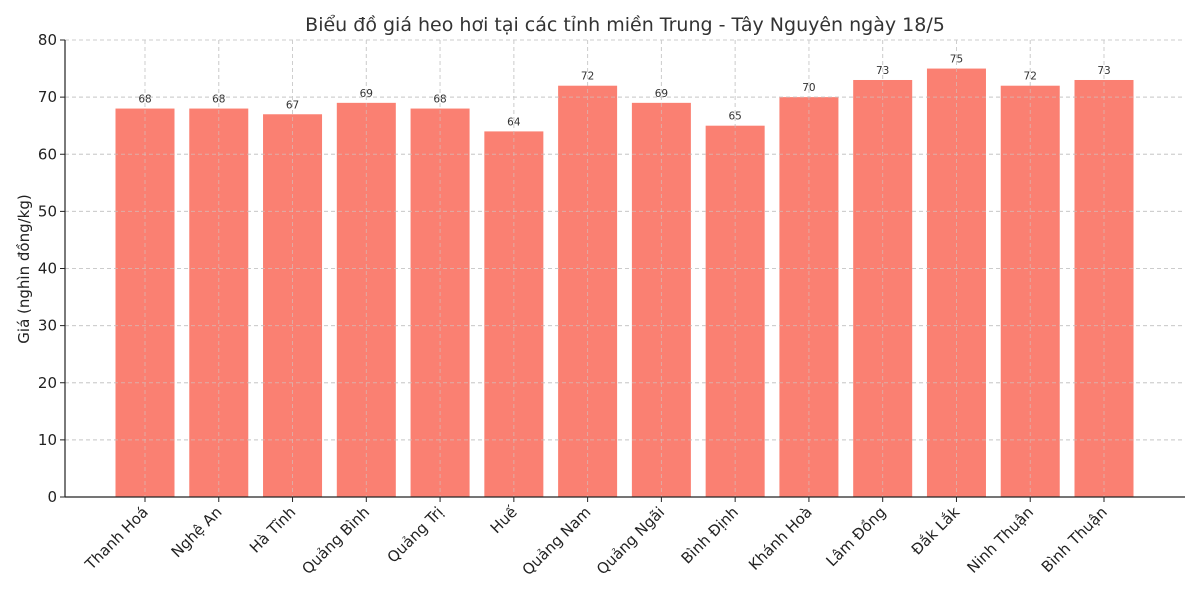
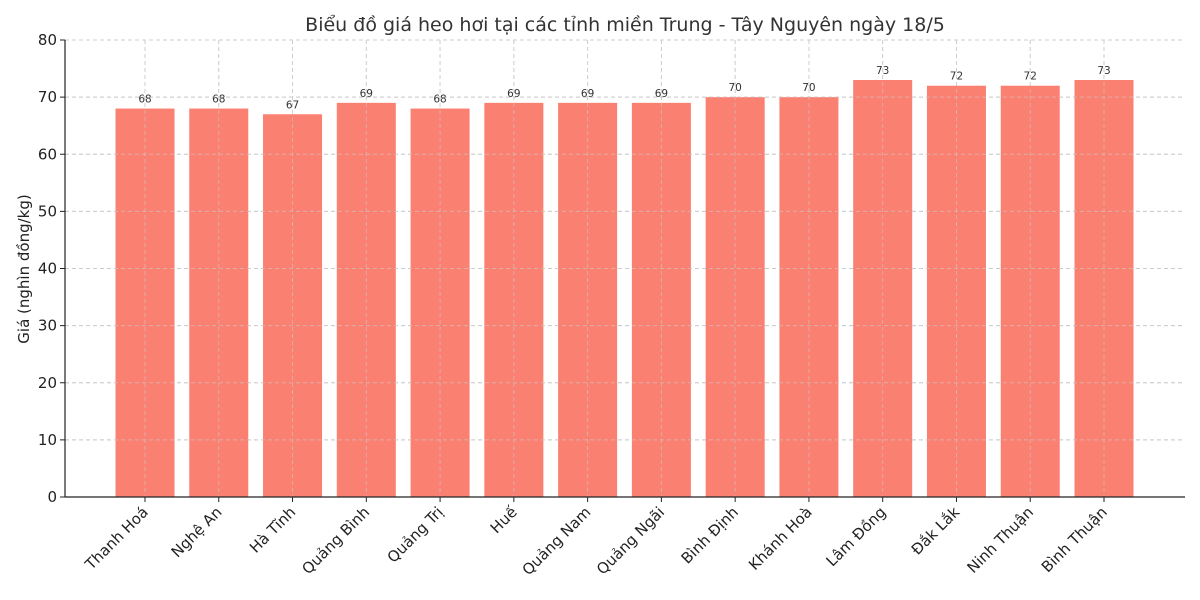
Huế: 64 -> 69
Quảng Nam: 72 -> 69
Bình Định: 65 -> 70
Đắk Lắk: 75 -> 72
